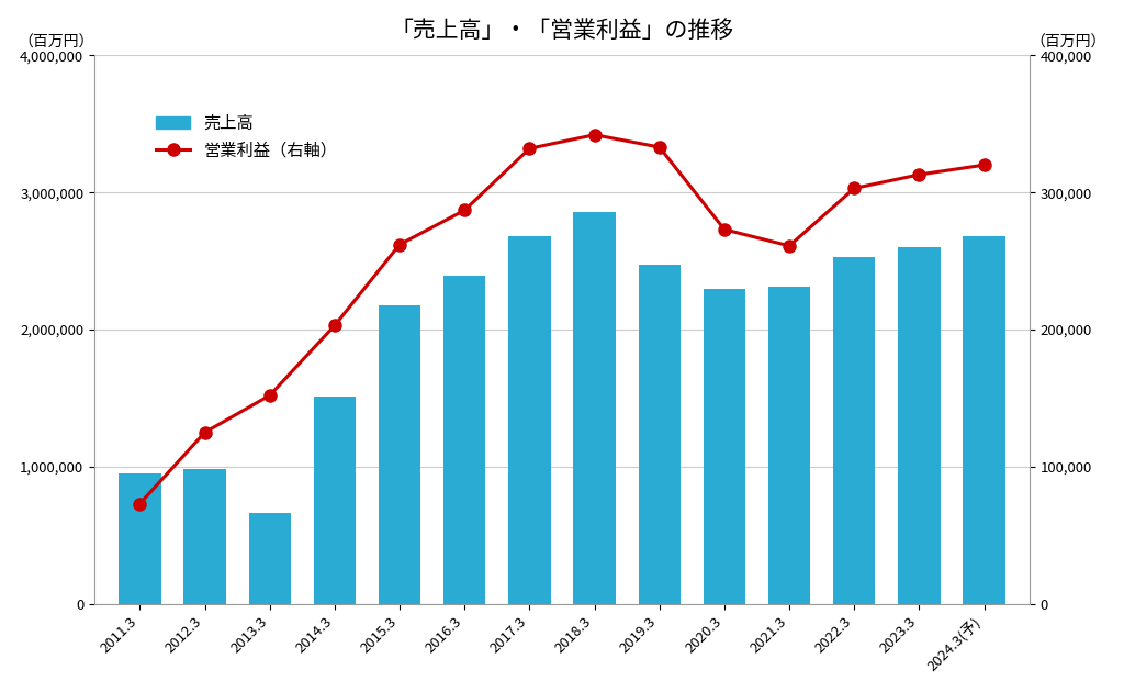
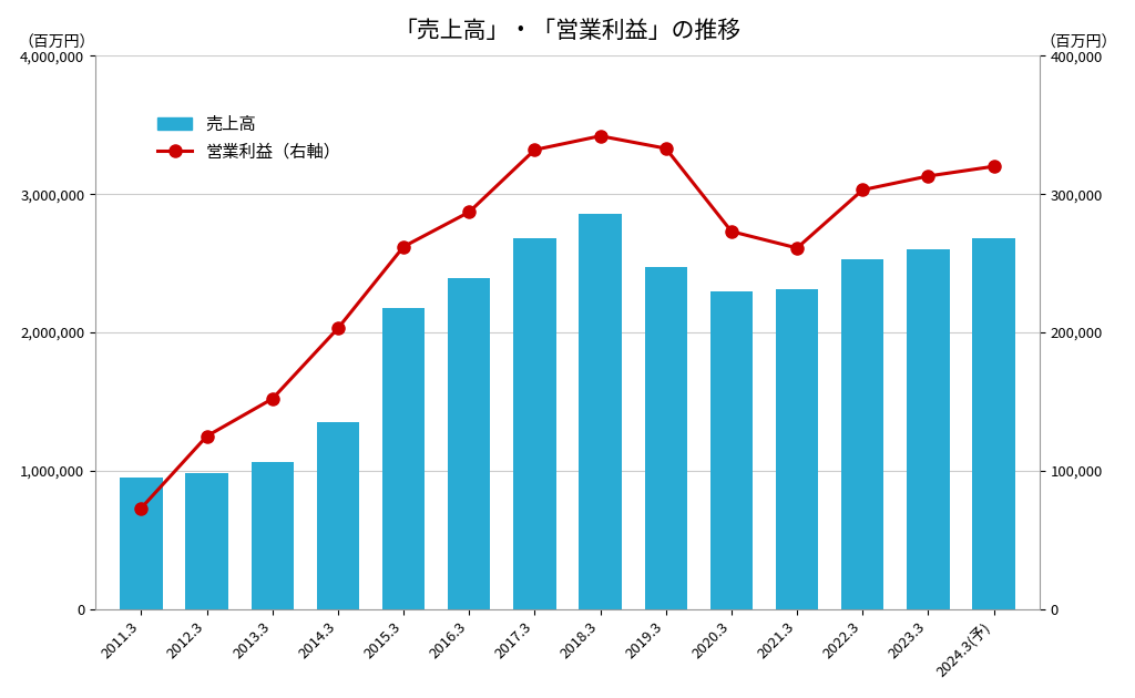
売上高/2013.3: 660,000 -> 1,060,000
売上高/2014.3: 1,510,000 -> 1,350,000
